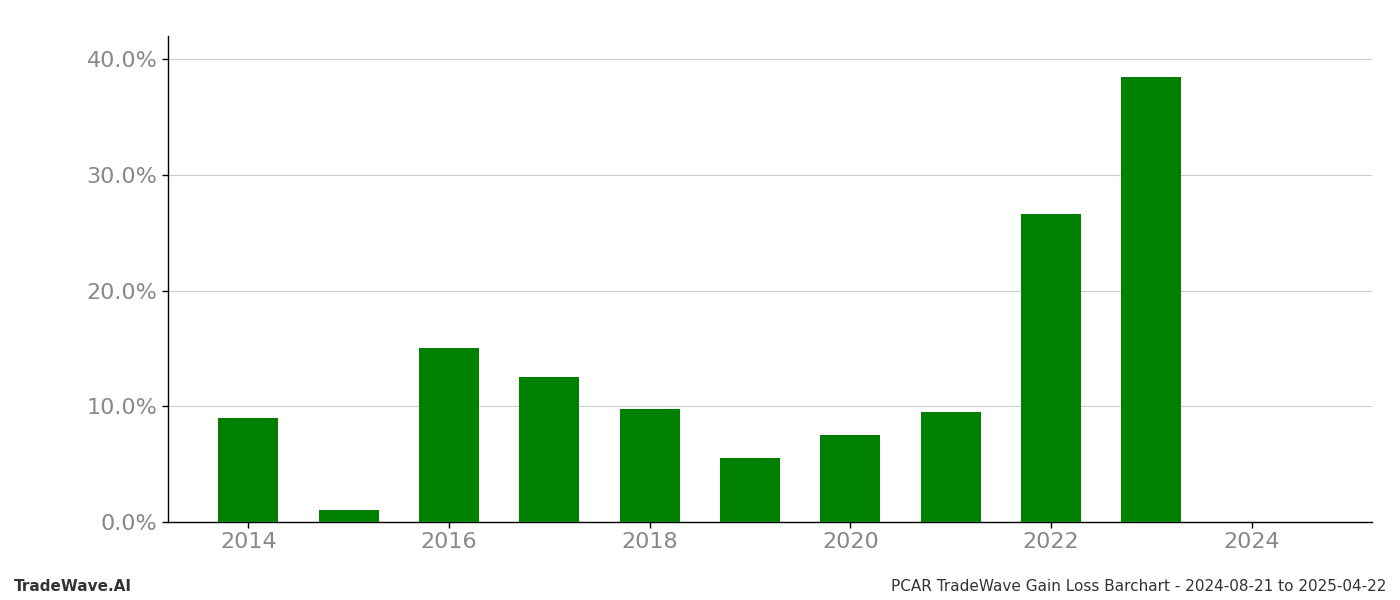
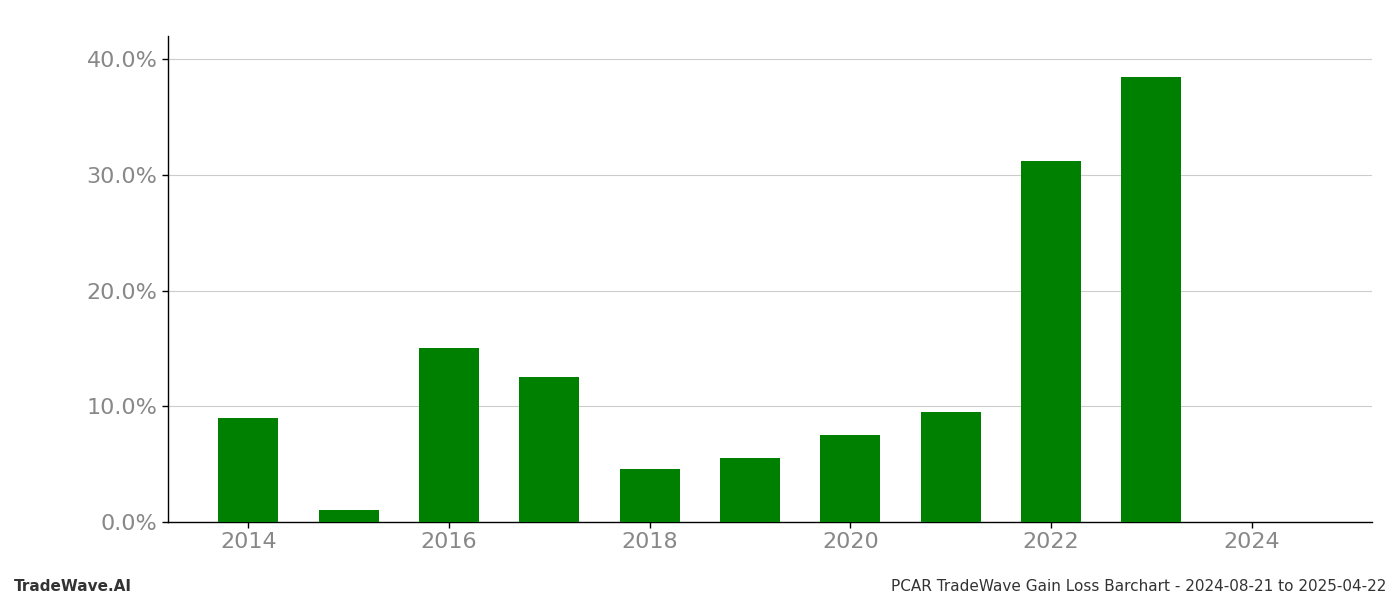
2018: 9.8% -> 4.6%
2022: 26.6% -> 31.2%
